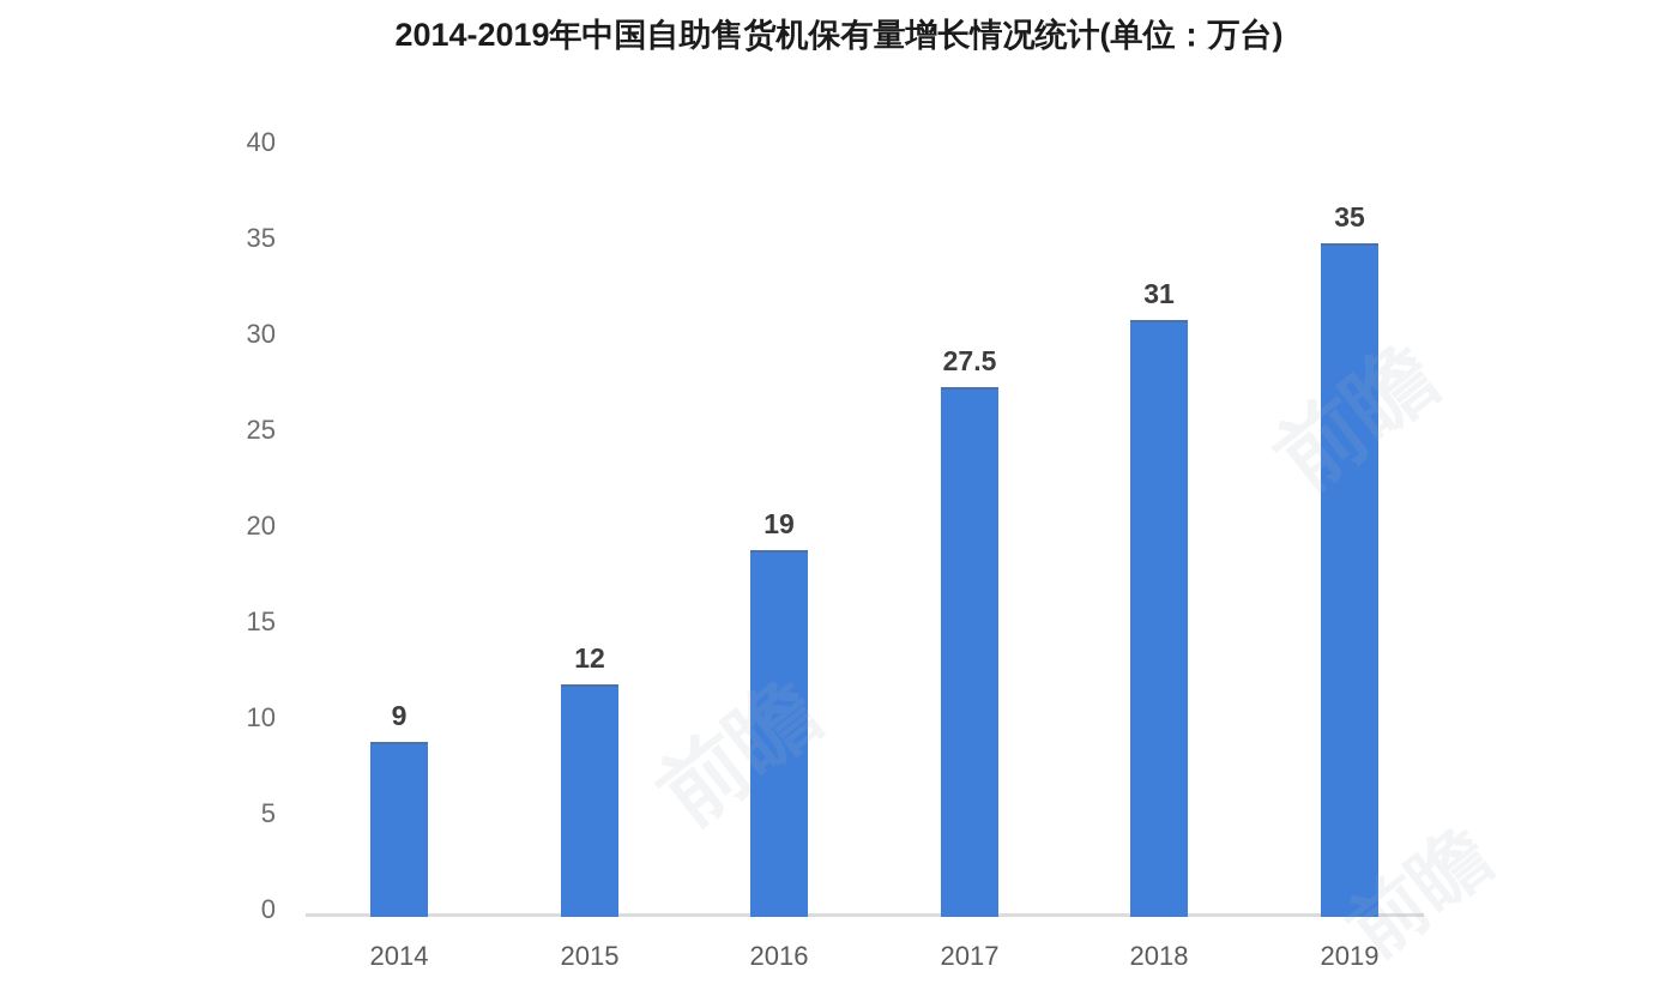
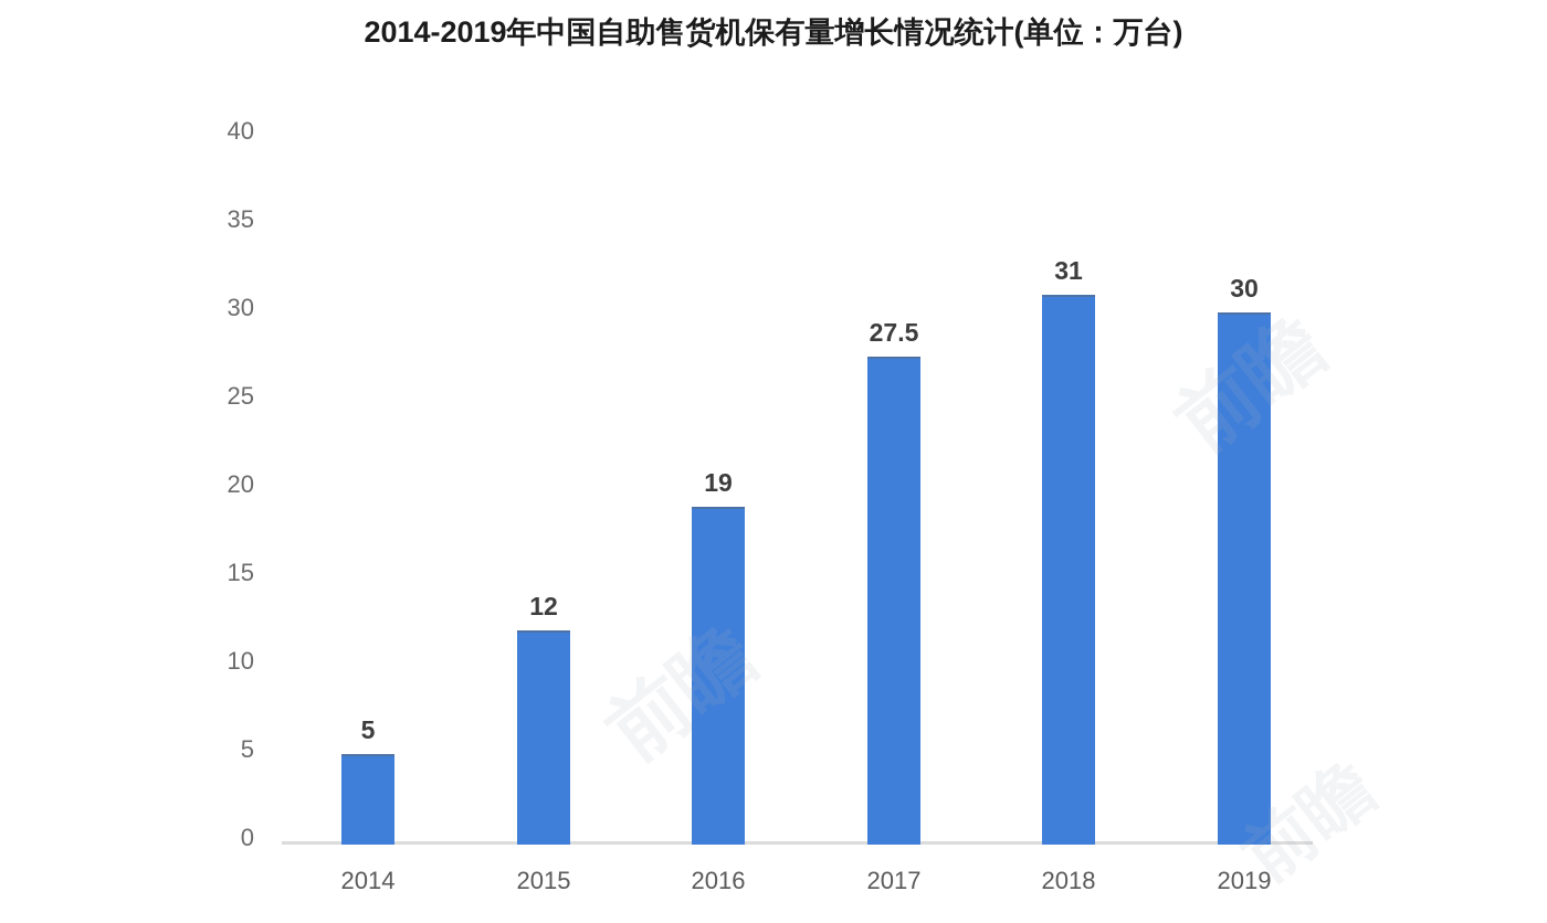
2014: 9 -> 5
2019: 35 -> 30
